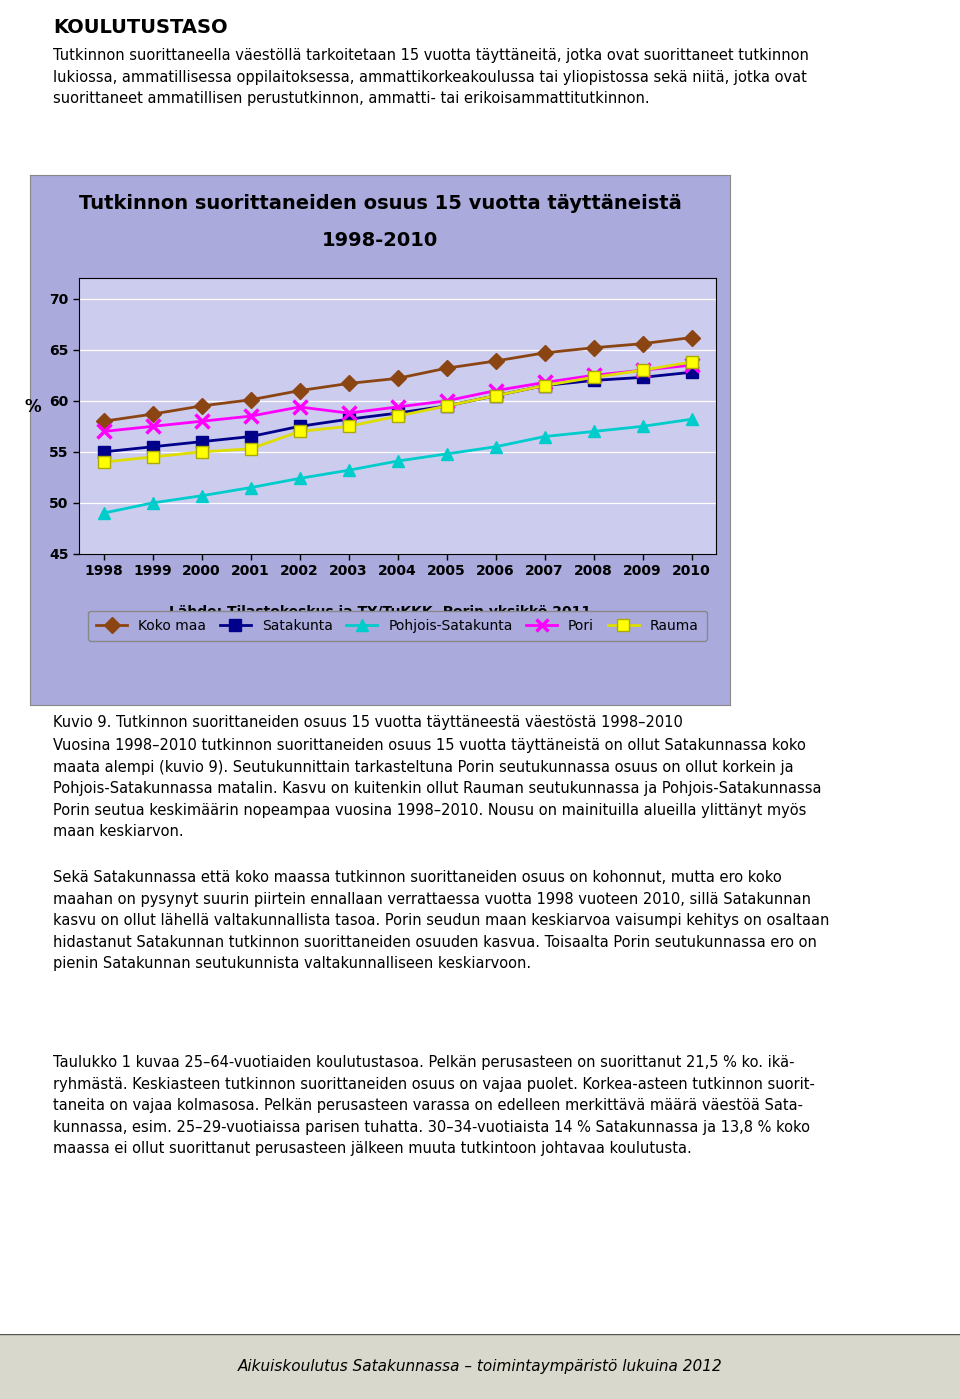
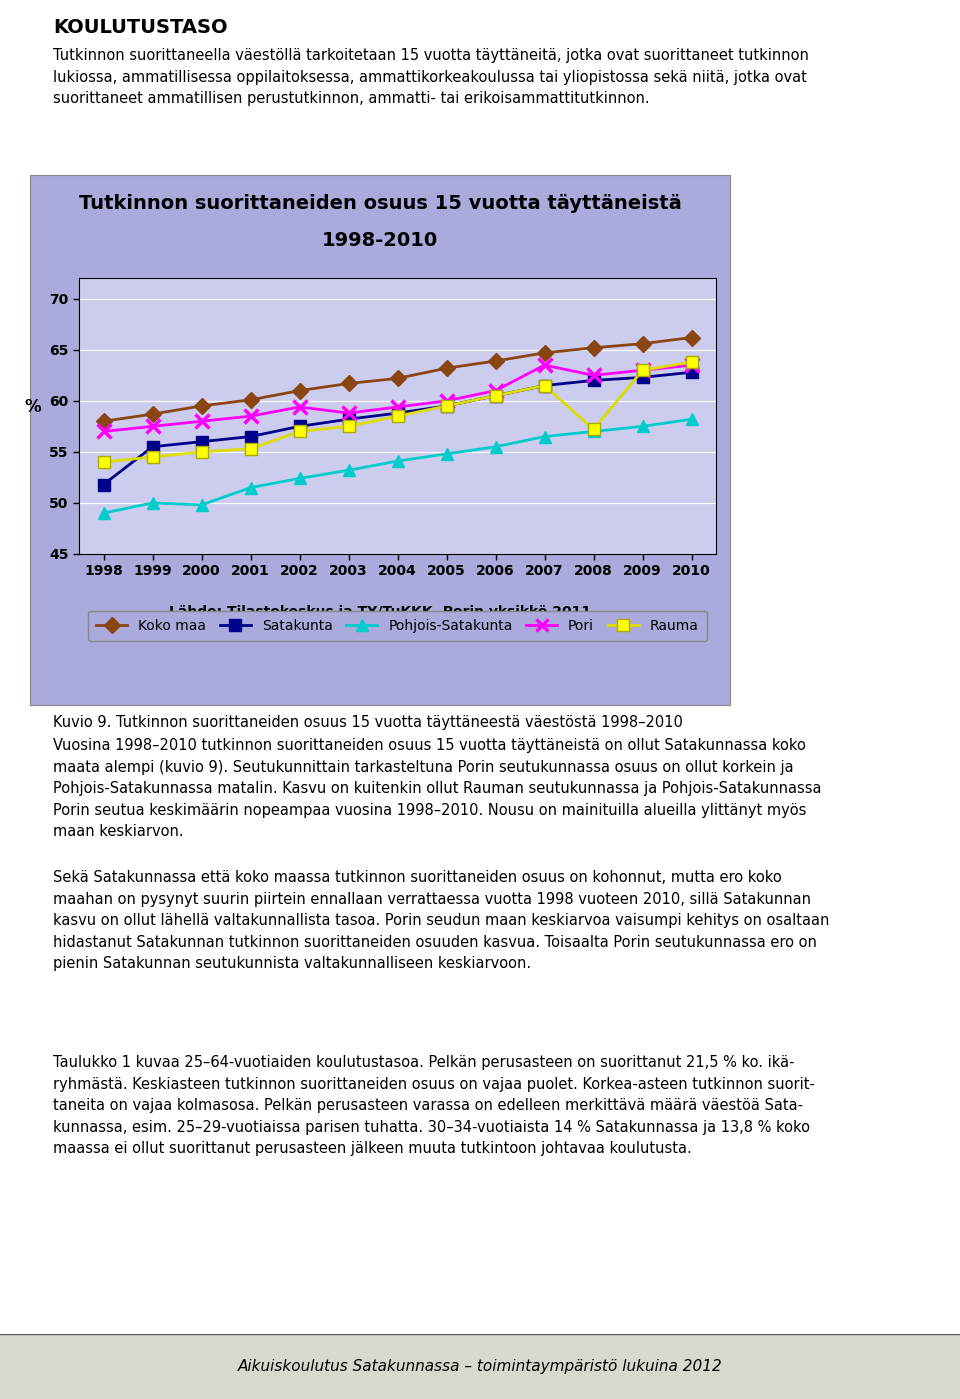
Satakunta/1998: 55.0 -> 51.8
Pohjois-Satakunta/2000: 50.7 -> 49.8
Pori/2007: 61.8 -> 63.5
Rauma/2008: 62.3 -> 57.2
